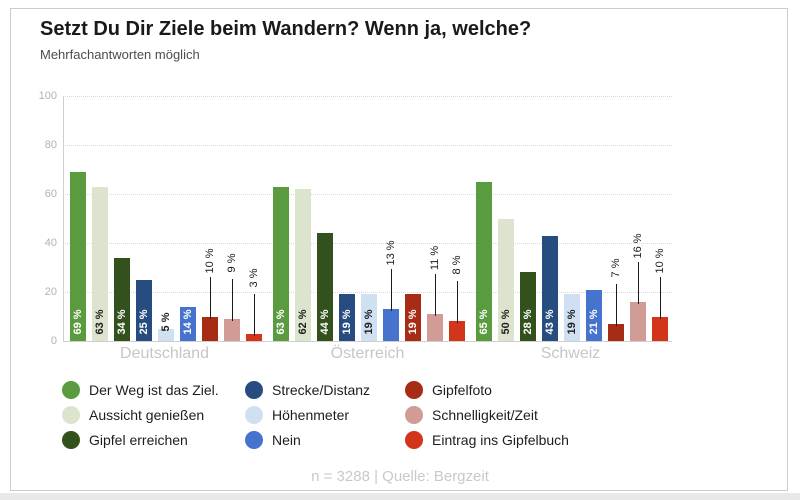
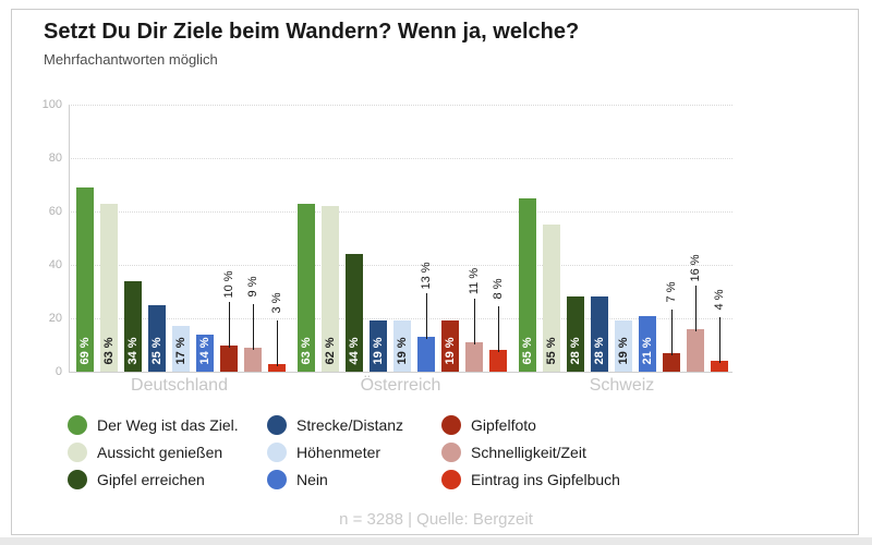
Höhenmeter/Deutschland: 5 -> 17
Aussicht genießen/Schweiz: 50 -> 55
Strecke/Distanz/Schweiz: 43 -> 28
Eintrag ins Gipfelbuch/Schweiz: 10 -> 4
